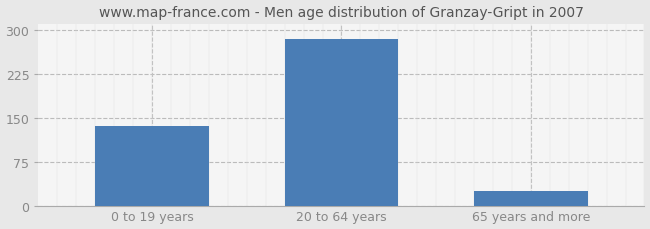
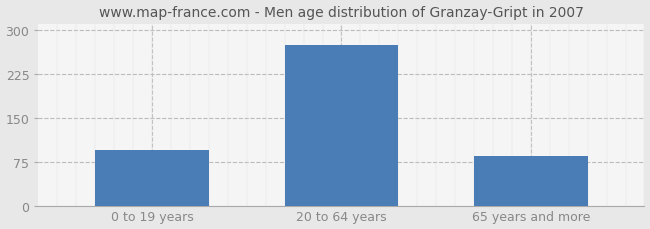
0 to 19 years: 135 -> 94
20 to 64 years: 285 -> 274
65 years and more: 25 -> 84
